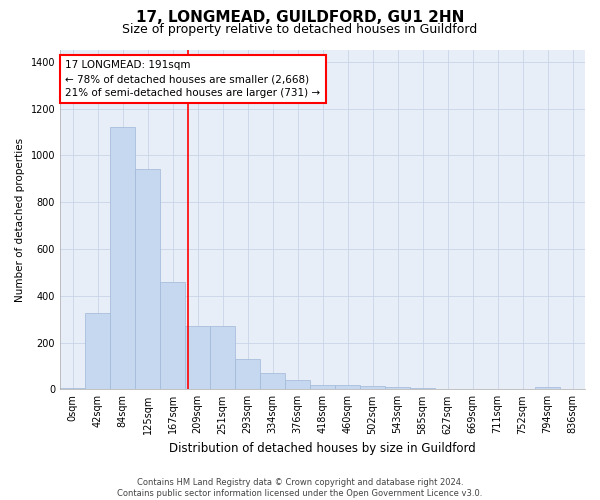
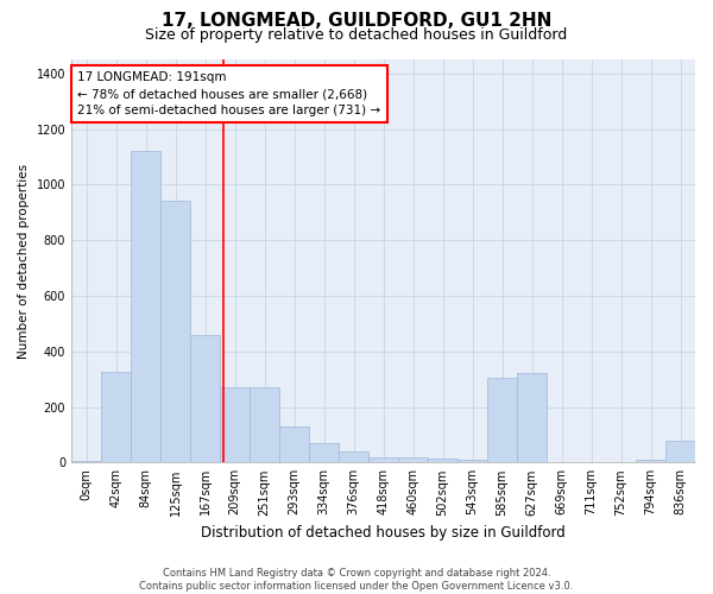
585sqm: 5 -> 305
627sqm: 3 -> 320
836sqm: 3 -> 80
